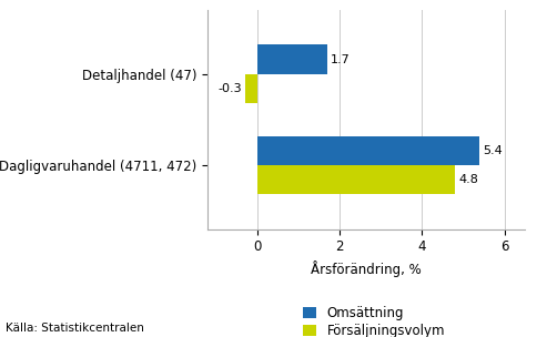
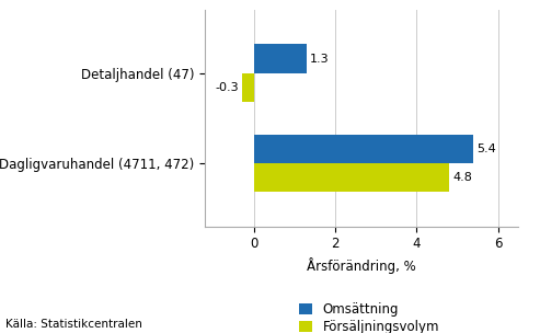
Omsättning/Detaljhandel (47): 1.7 -> 1.3
